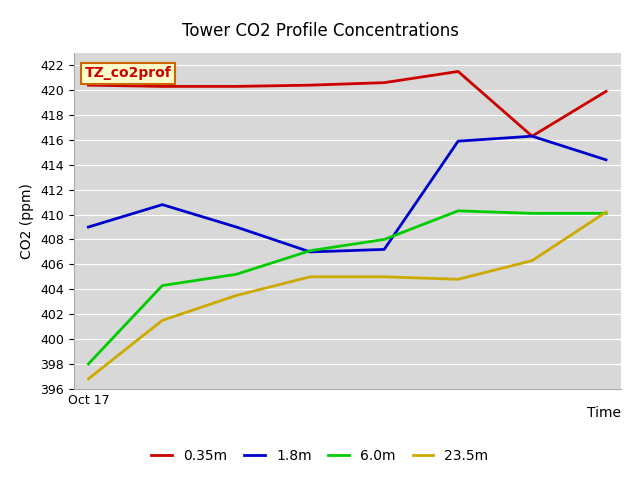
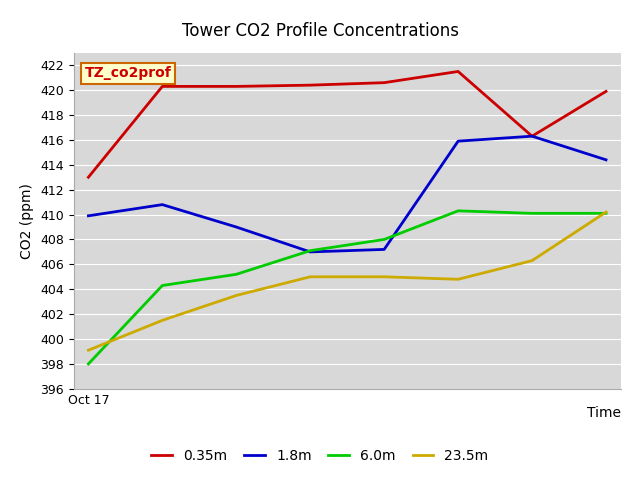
0.35m/Oct 17: 420.4 -> 413.0
1.8m/Oct 17: 409.0 -> 409.9
23.5m/Oct 17: 396.8 -> 399.1
